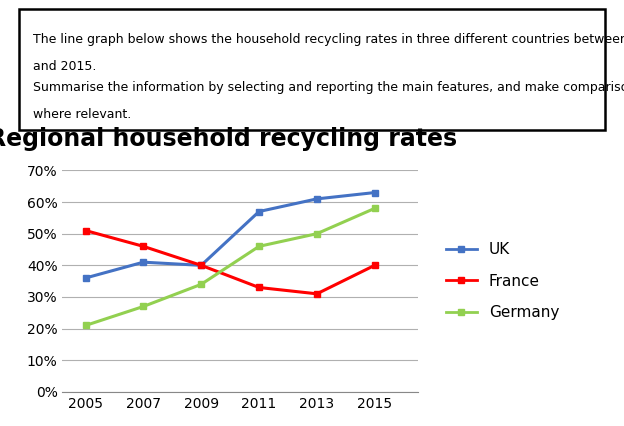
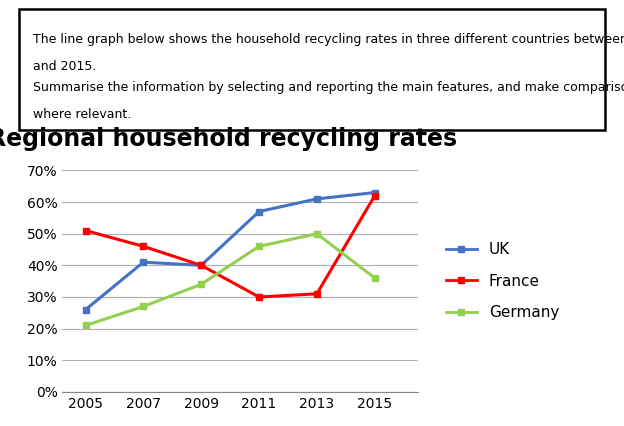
UK/2005: 36% -> 26%
France/2011: 33% -> 30%
France/2015: 40% -> 62%
Germany/2015: 58% -> 36%
